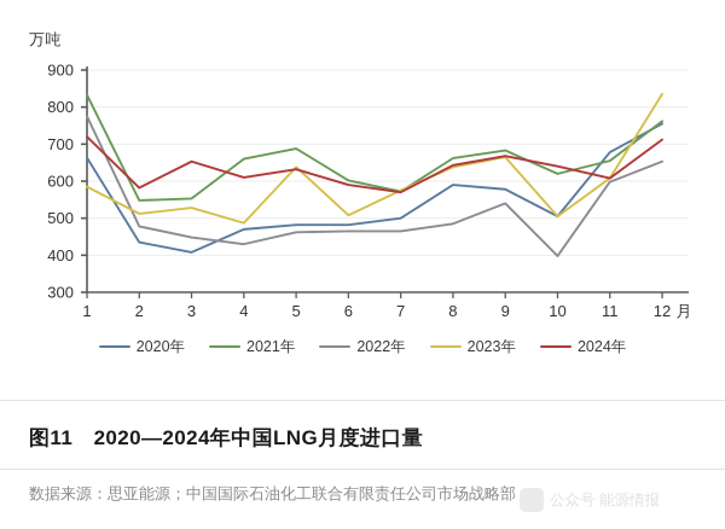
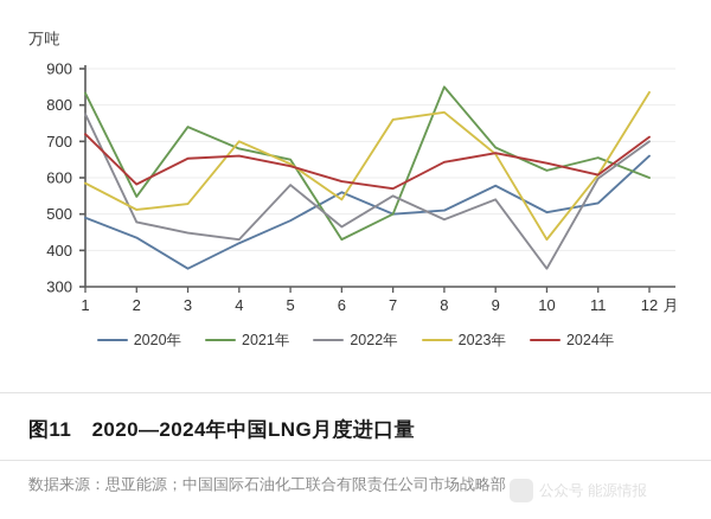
2020年/1: 660 -> 490
2020年/3: 410 -> 350
2021年/3: 550 -> 740
2020年/4: 470 -> 420
2021年/4: 660 -> 680
2023年/4: 490 -> 700
2024年/4: 610 -> 660
2021年/5: 690 -> 650
2022年/5: 460 -> 580
2020年/6: 480 -> 560
2021年/6: 600 -> 430
2023年/6: 510 -> 540
2021年/7: 570 -> 500
2022年/7: 460 -> 550
2023年/7: 580 -> 760
2020年/8: 590 -> 510
2021年/8: 660 -> 850
2023年/8: 640 -> 780
2022年/10: 400 -> 350
2023年/10: 500 -> 430
2020年/11: 680 -> 530
2020年/12: 760 -> 660
2021年/12: 760 -> 600
2022年/12: 650 -> 700
